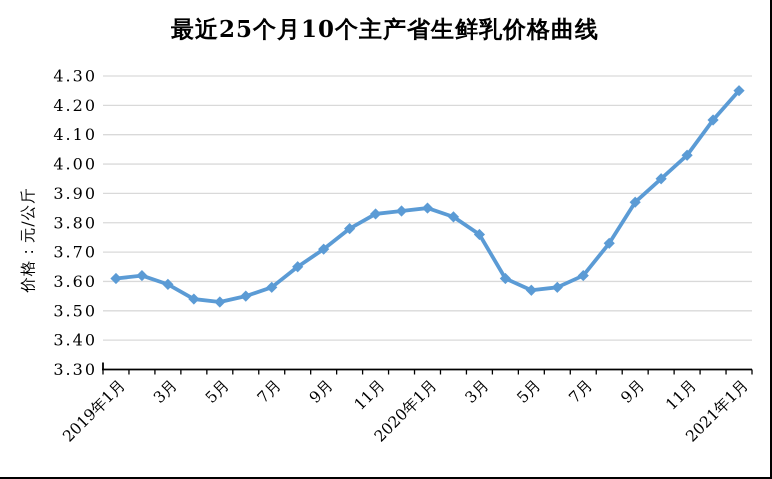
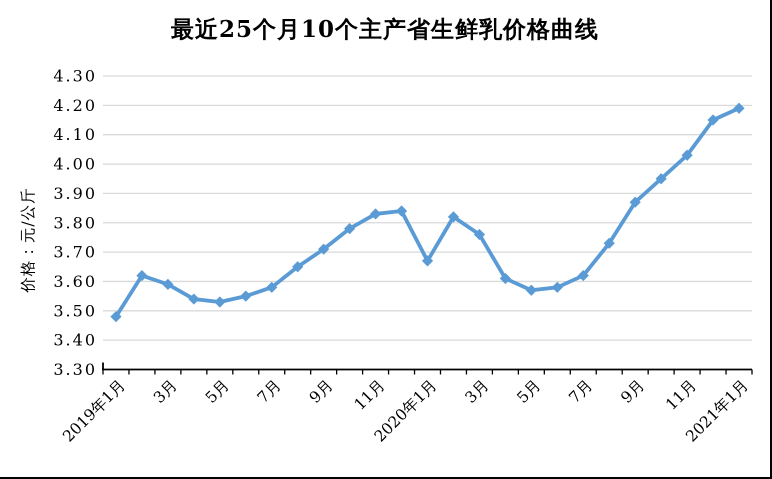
2019年1月: 3.61 -> 3.48
2020年1月: 3.85 -> 3.67
2021年1月: 4.25 -> 4.19
